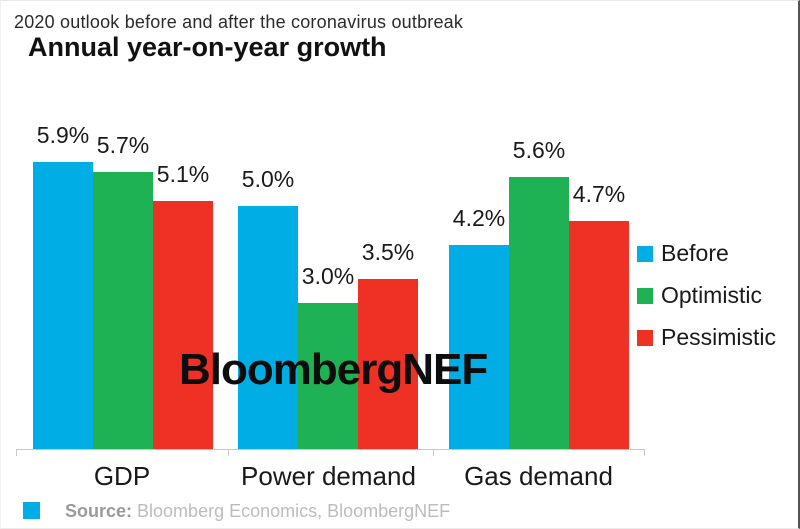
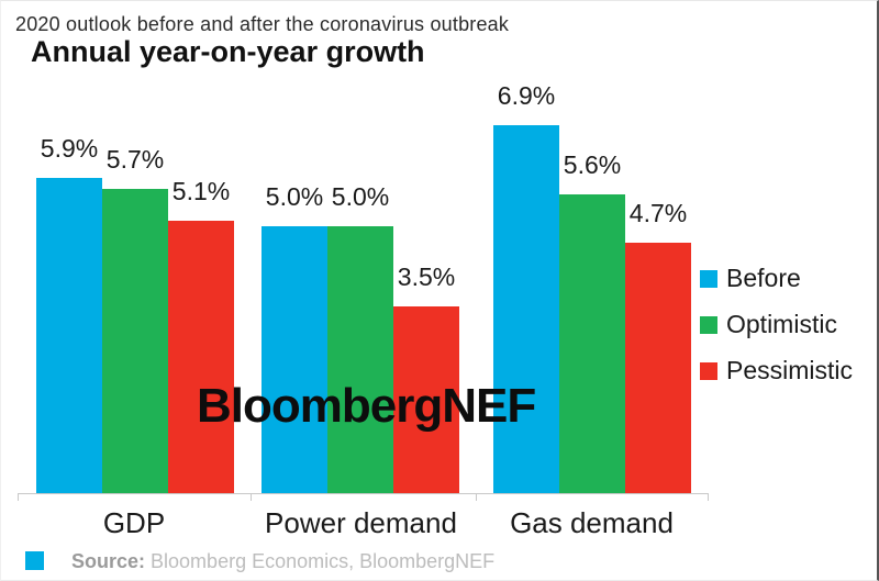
Optimistic/Power demand: 3.0% -> 5.0%
Before/Gas demand: 4.2% -> 6.9%
